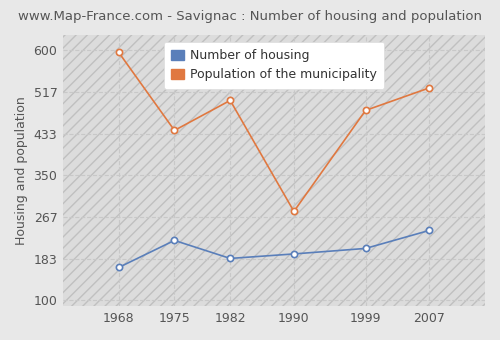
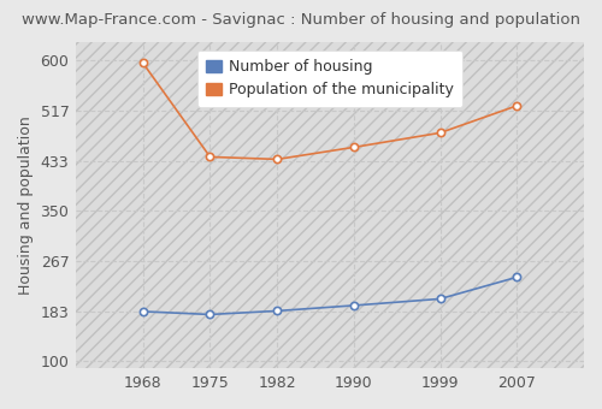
Number of housing/1968: 166 -> 183
Number of housing/1975: 220 -> 178
Population of the municipality/1982: 500 -> 436
Population of the municipality/1990: 278 -> 456
